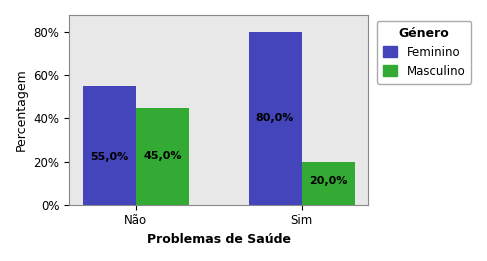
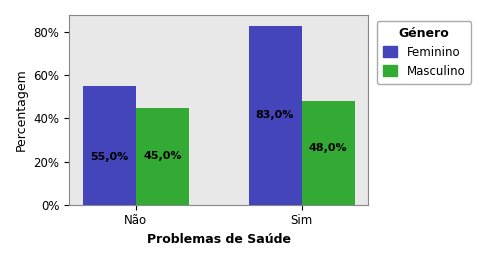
Feminino/Sim: 80,0% -> 83,0%
Masculino/Sim: 20,0% -> 48,0%
